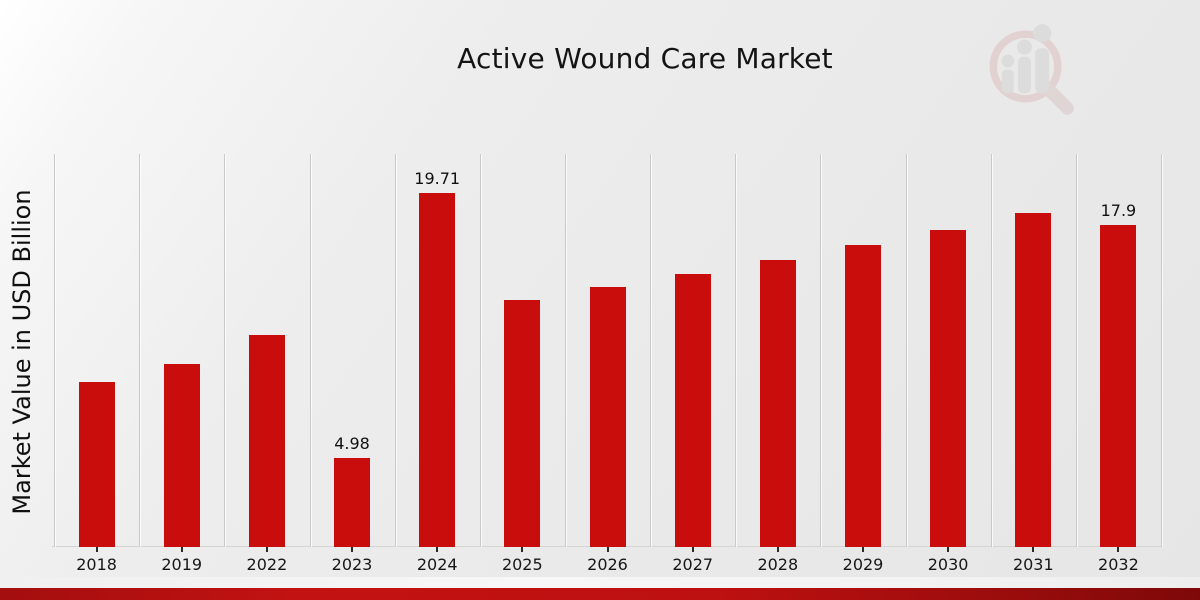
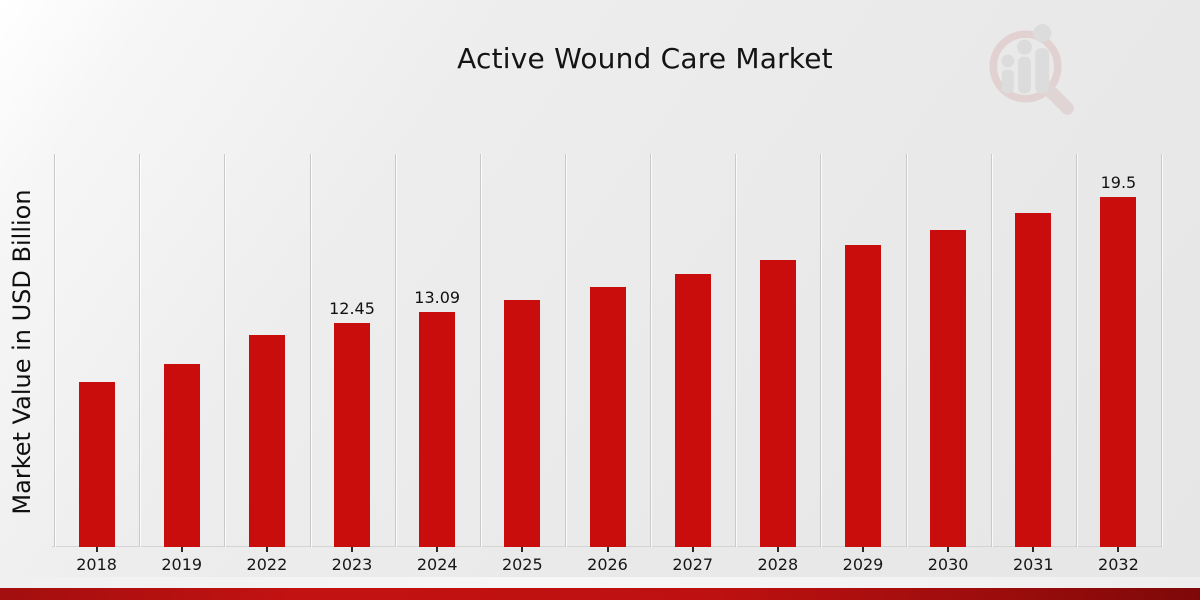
2023: 4.98 -> 12.45
2024: 19.71 -> 13.09
2032: 17.9 -> 19.5
